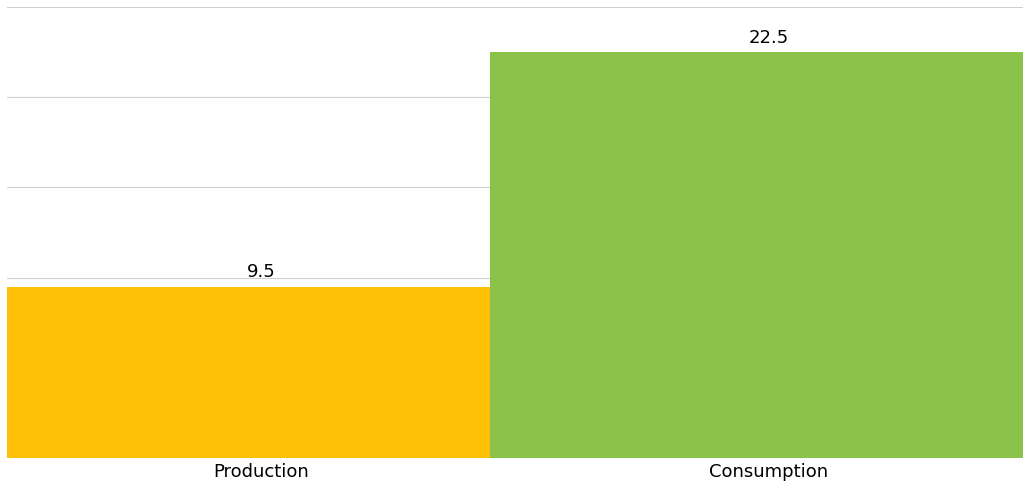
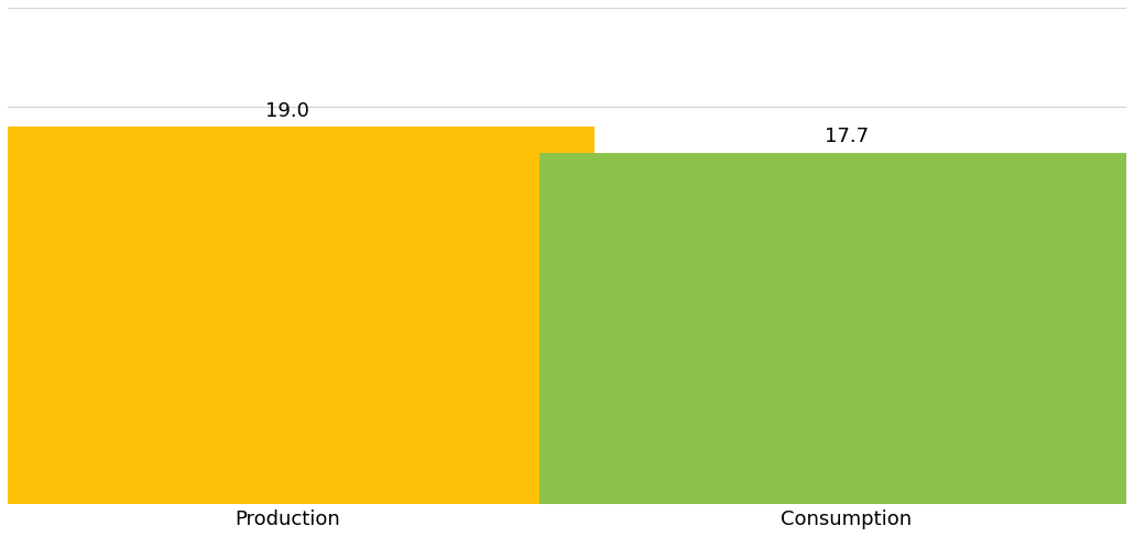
Production: 9.5 -> 19.0
Consumption: 22.5 -> 17.7
